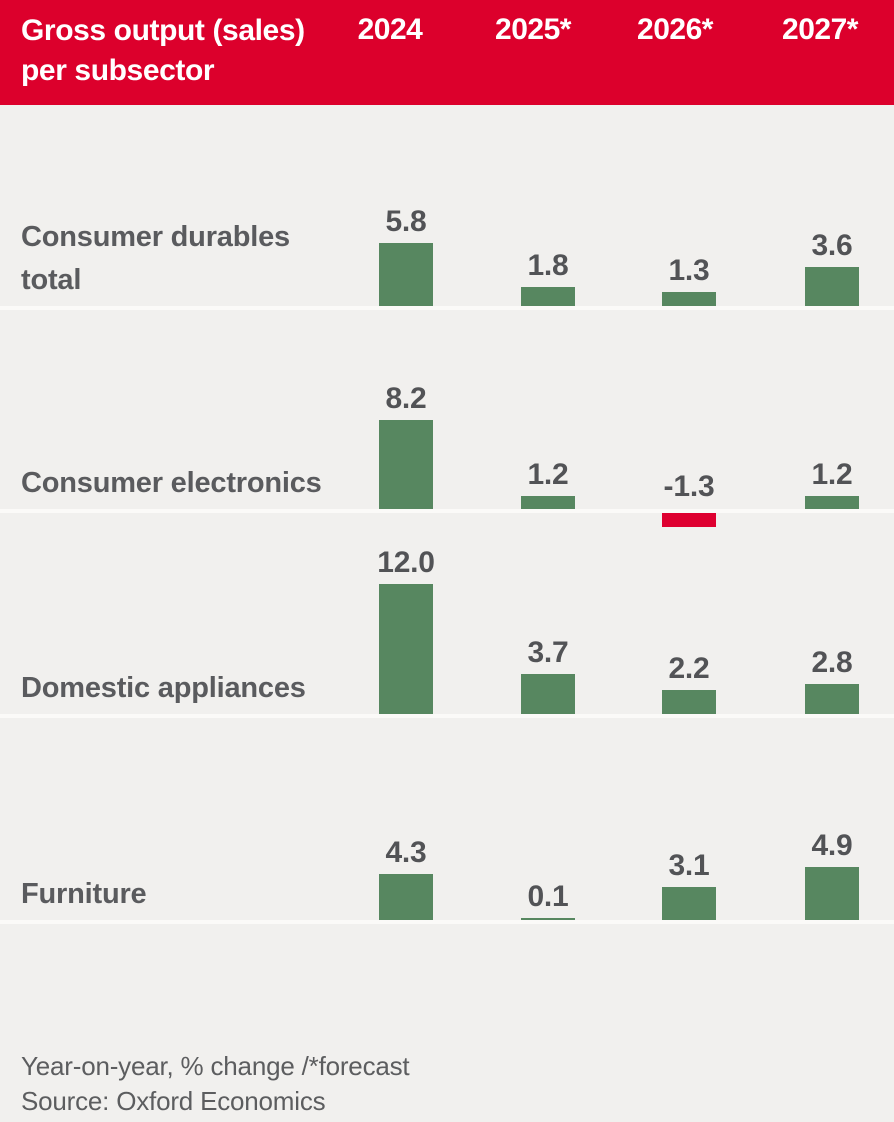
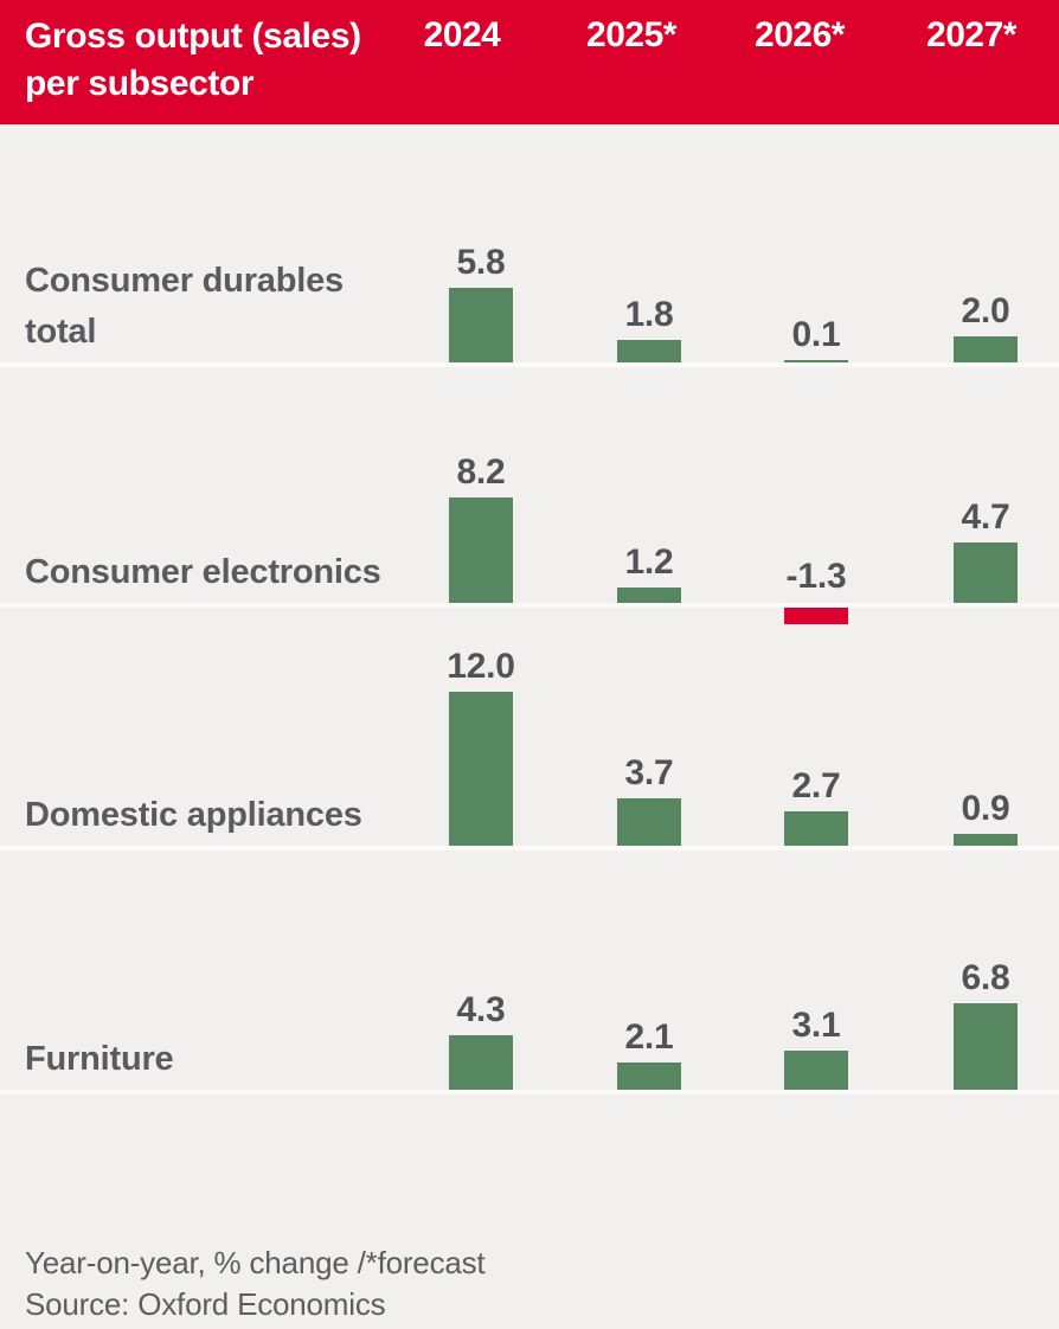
Furniture/2025*: 0.1 -> 2.1
Consumer durables total/2026*: 1.3 -> 0.1
Domestic appliances/2026*: 2.2 -> 2.7
Consumer durables total/2027*: 3.6 -> 2.0
Consumer electronics/2027*: 1.2 -> 4.7
Domestic appliances/2027*: 2.8 -> 0.9
Furniture/2027*: 4.9 -> 6.8
